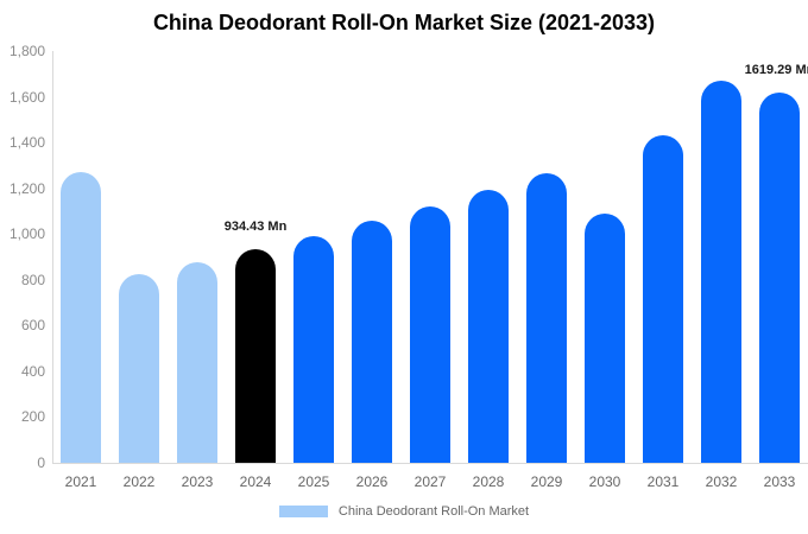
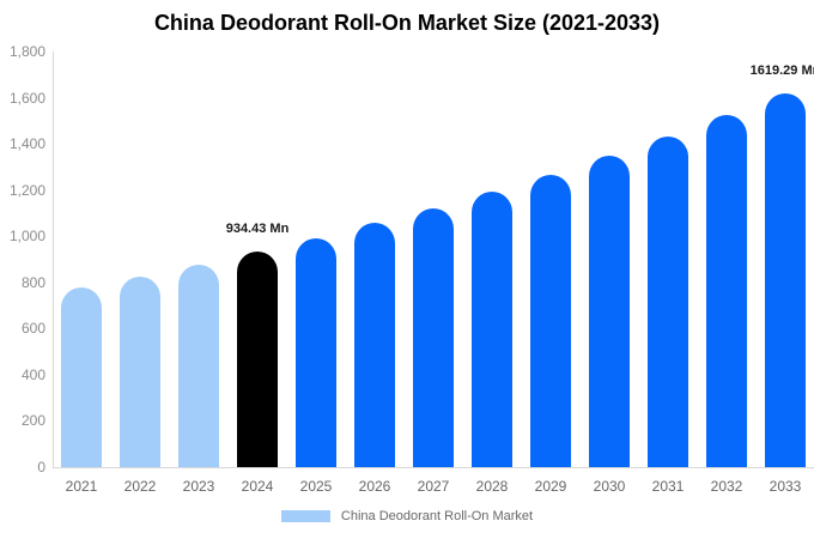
2021: 1270 -> 780
2030: 1090 -> 1350
2032: 1670 -> 1520
